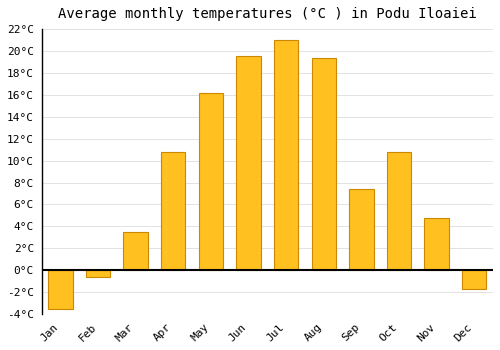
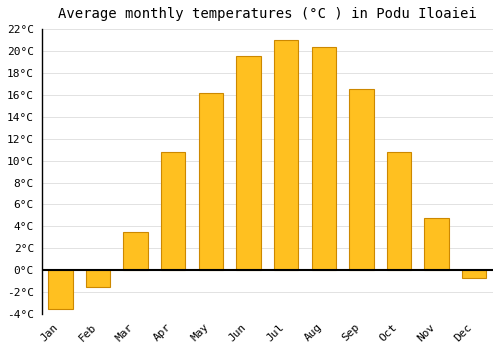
Feb: -0.6°C -> -1.5°C
Aug: 19.4°C -> 20.4°C
Sep: 7.4°C -> 16.5°C
Dec: -1.7°C -> -0.7°C
